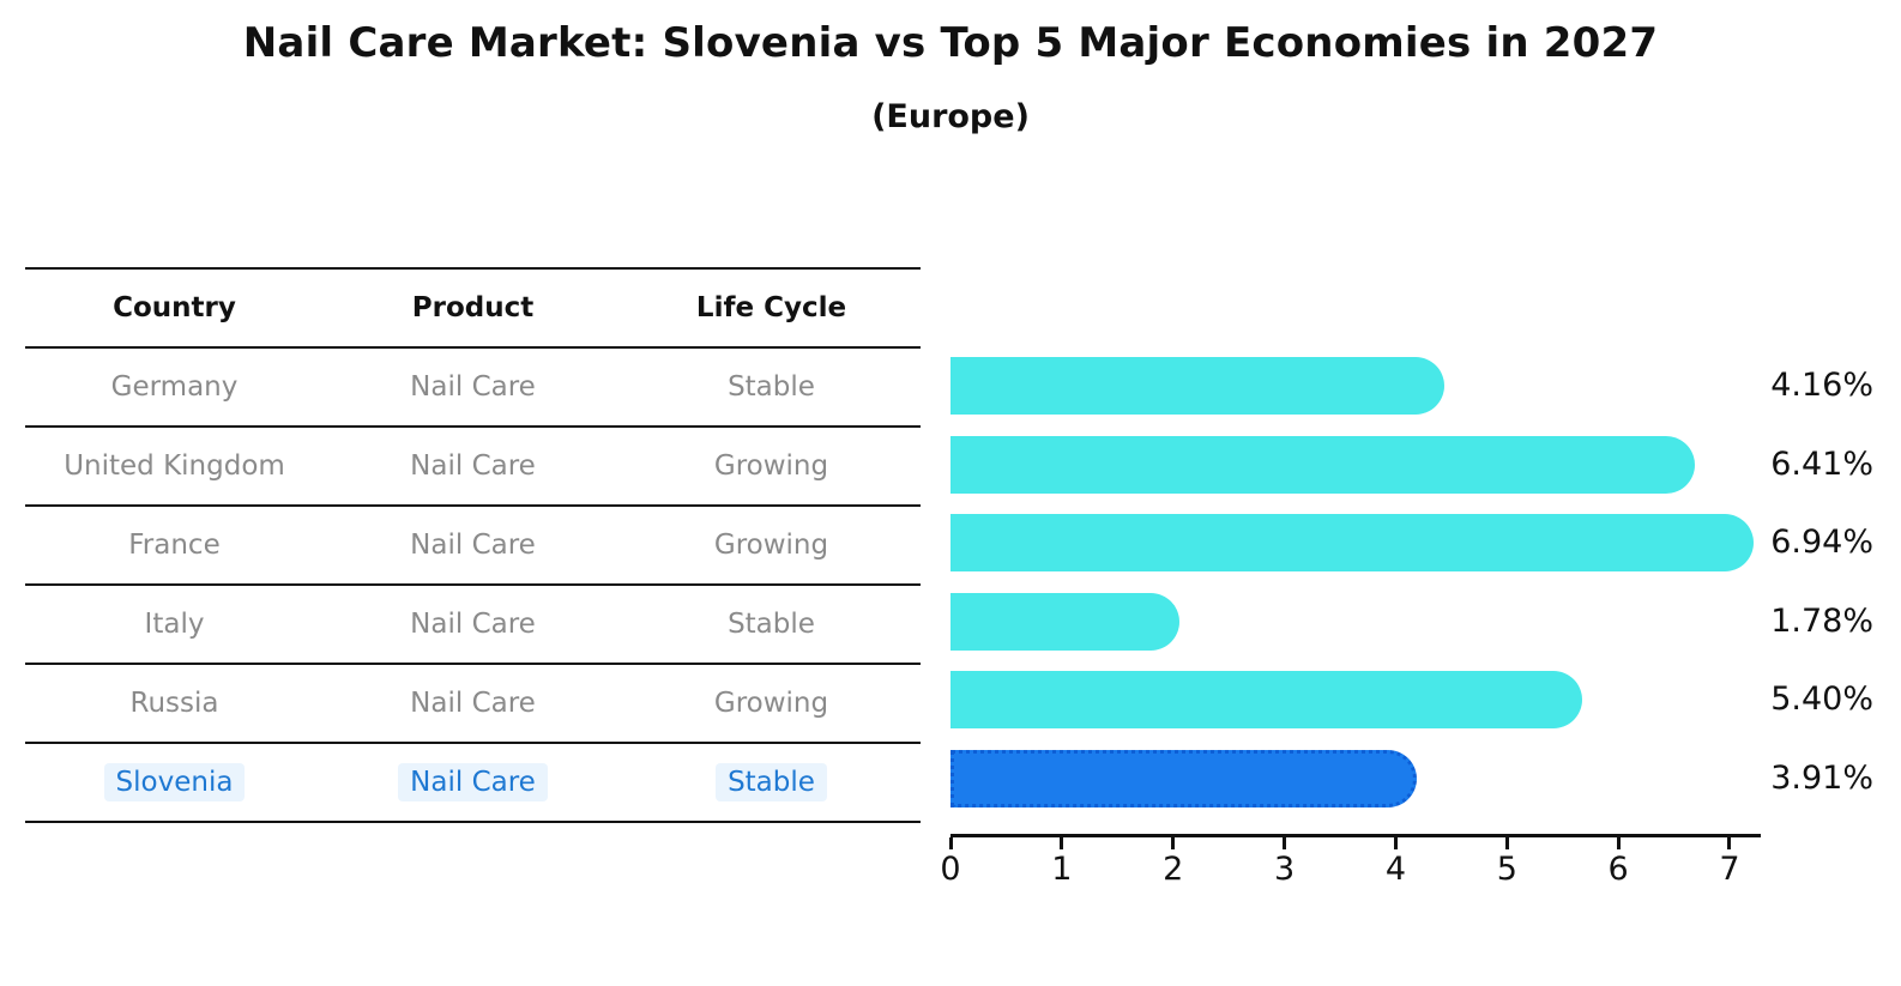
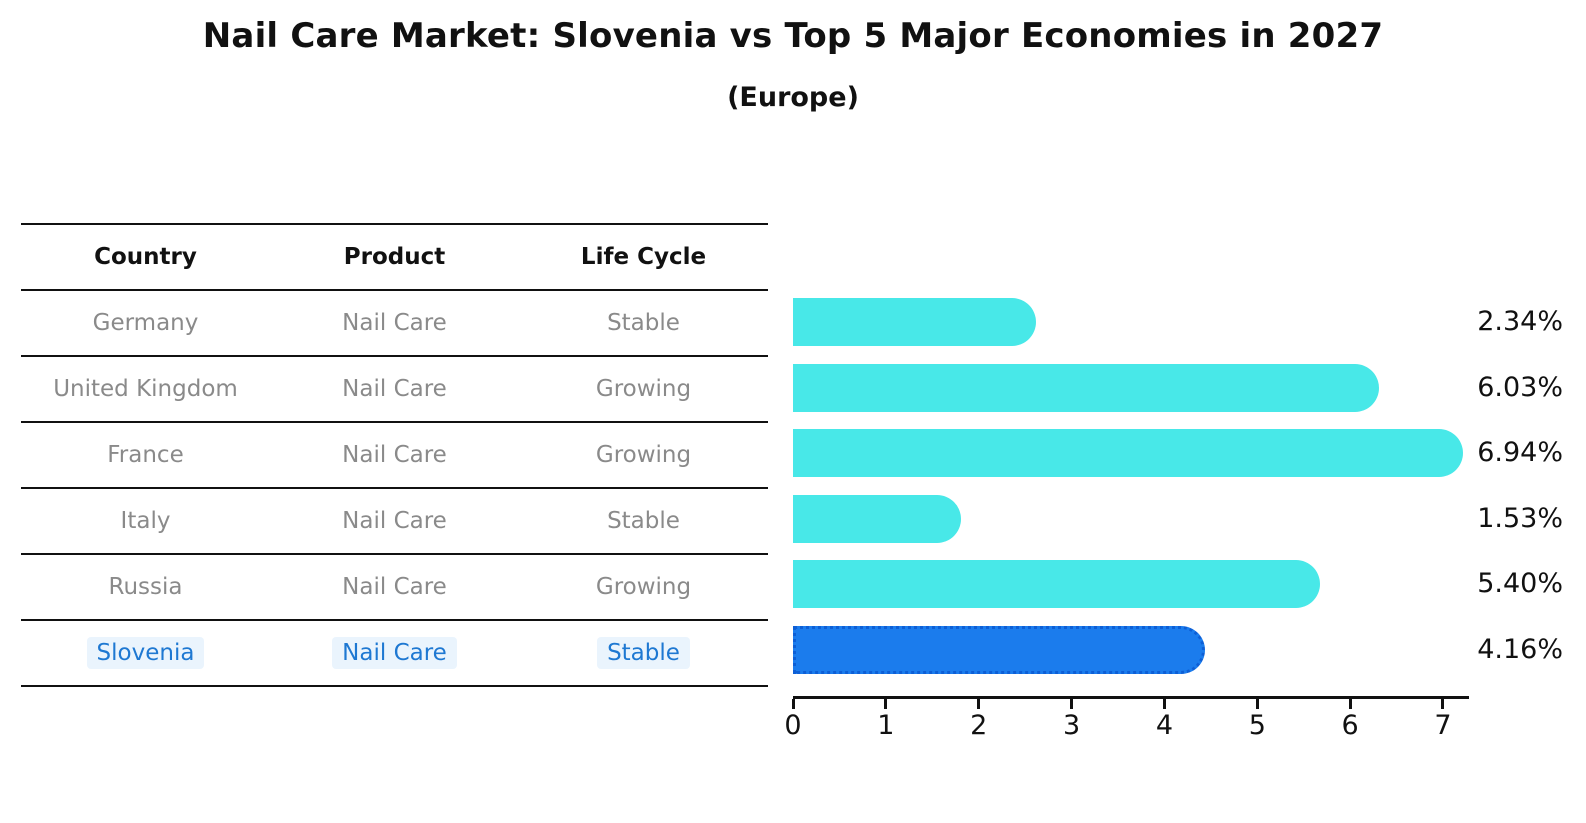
Germany: 4.16% -> 2.34%
United Kingdom: 6.41% -> 6.03%
Italy: 1.78% -> 1.53%
Slovenia: 3.91% -> 4.16%
